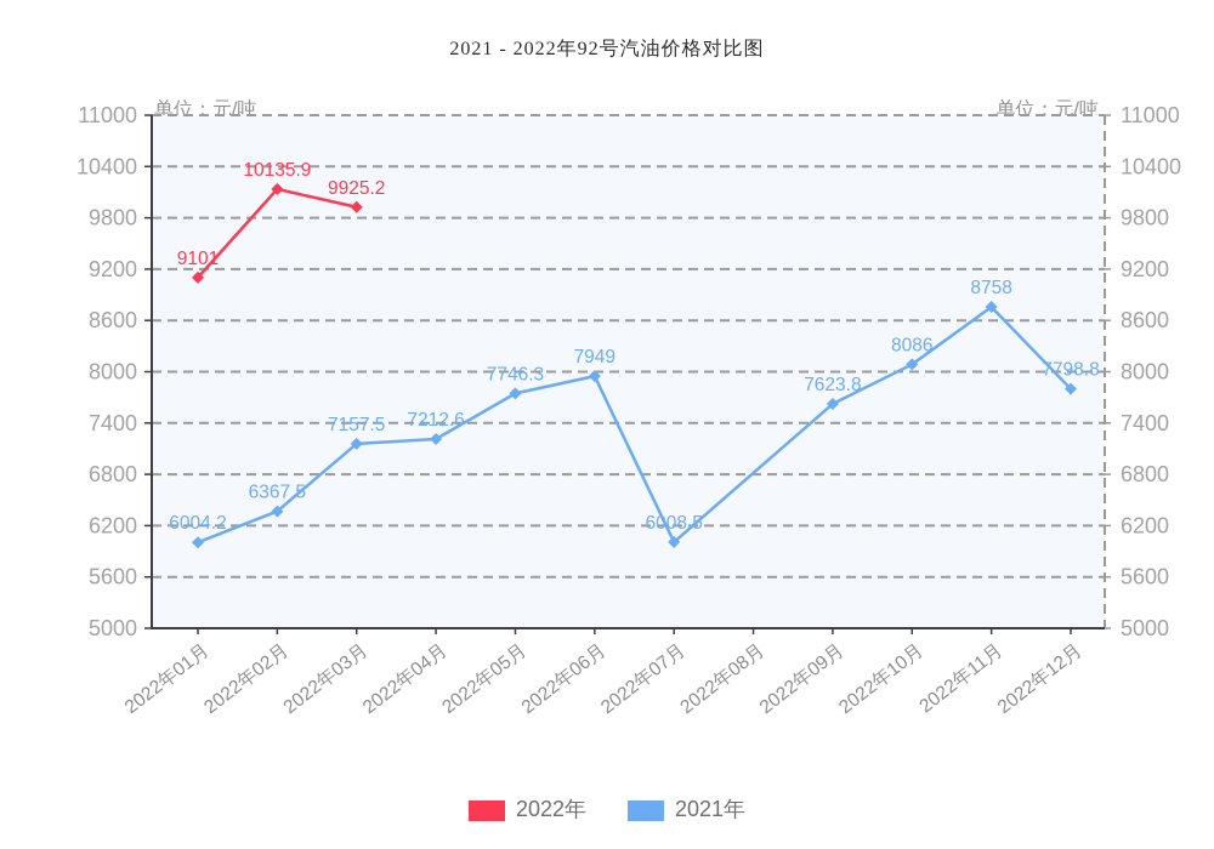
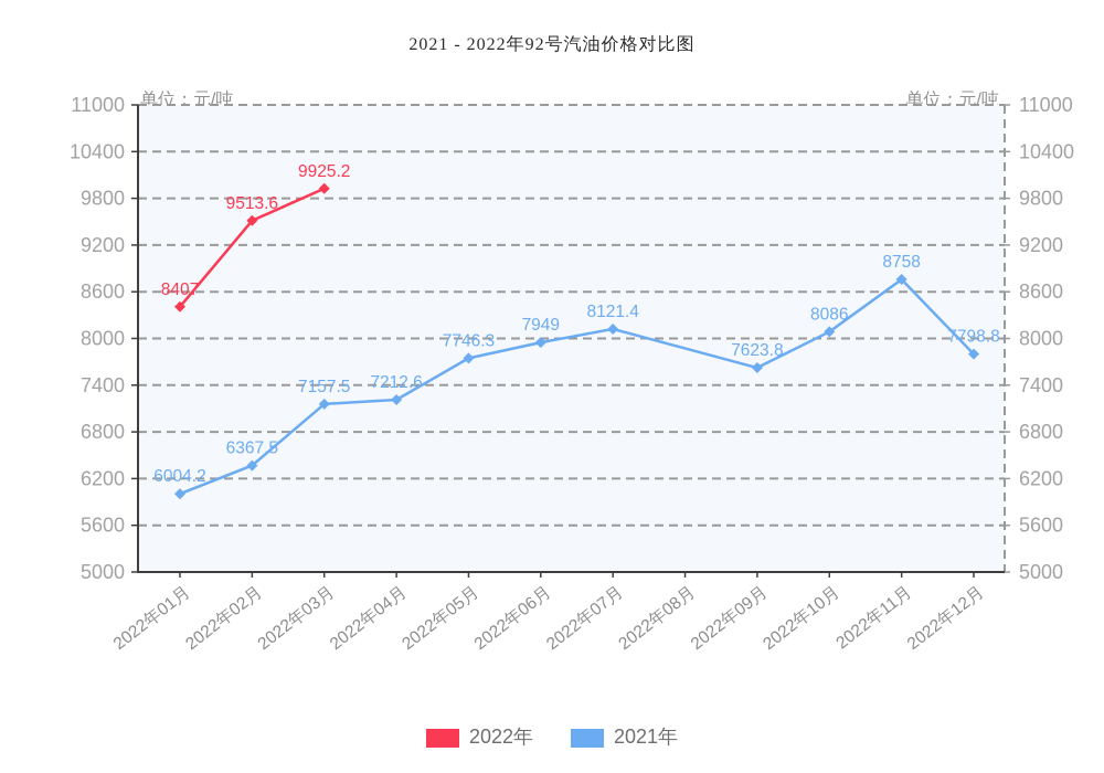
2022年/2022年01月: 9101 -> 8407
2022年/2022年02月: 10135.9 -> 9513.6
2021年/2022年07月: 6008.5 -> 8121.4
